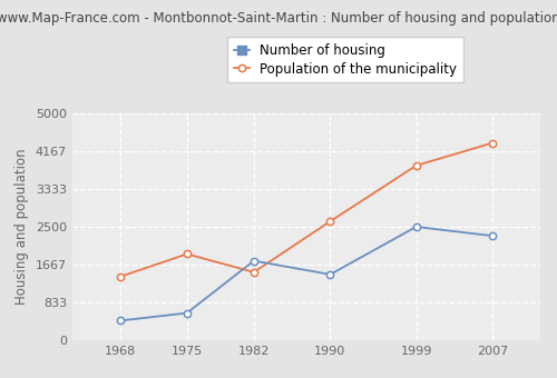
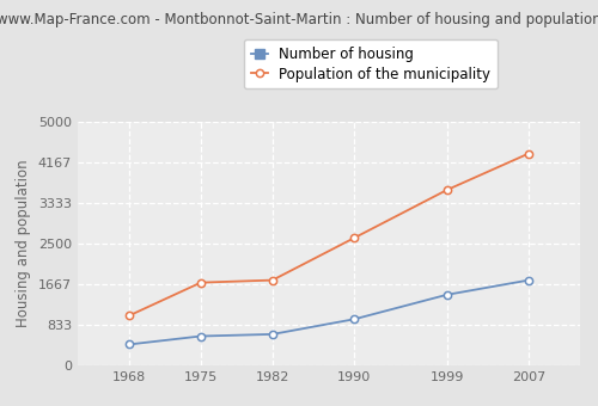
Population of the municipality/1968: 1400 -> 1020
Population of the municipality/1975: 1900 -> 1700
Number of housing/1982: 1750 -> 640
Population of the municipality/1982: 1500 -> 1750
Number of housing/1990: 1450 -> 950
Number of housing/1999: 2500 -> 1450
Population of the municipality/1999: 3850 -> 3600
Number of housing/2007: 2300 -> 1750
